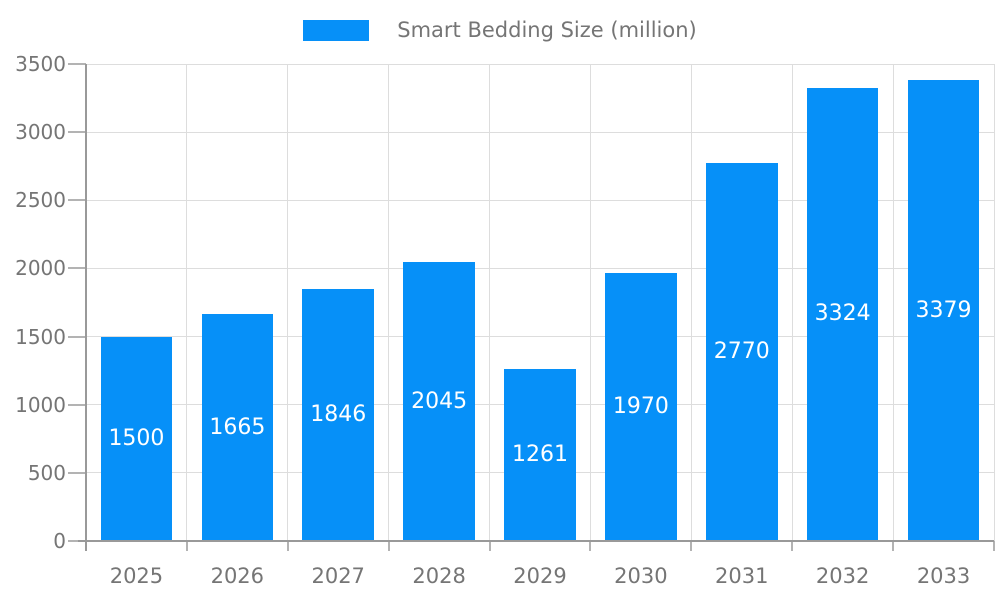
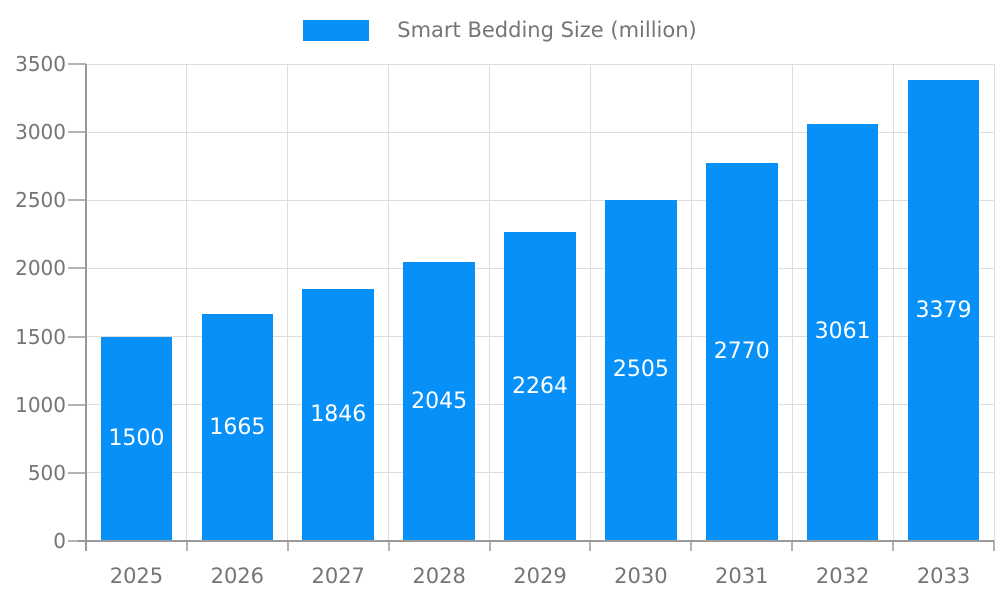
2029: 1261 -> 2264
2030: 1970 -> 2505
2032: 3324 -> 3061
